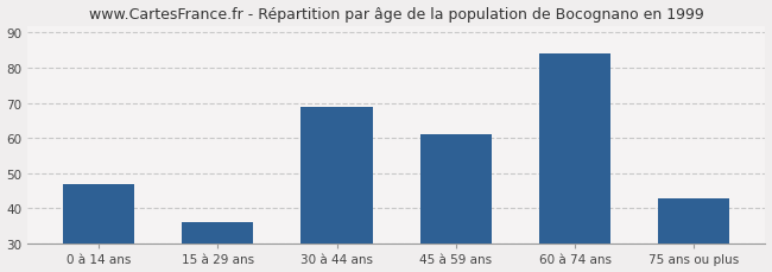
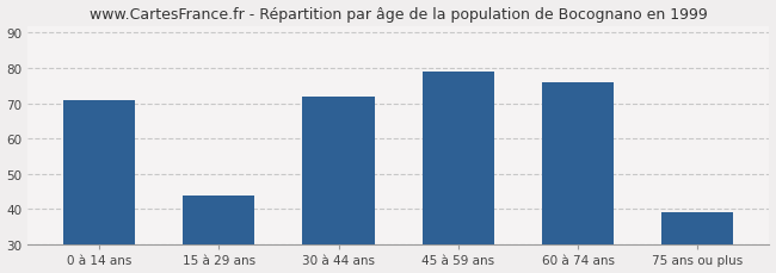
0 à 14 ans: 47 -> 71
15 à 29 ans: 36 -> 44
30 à 44 ans: 69 -> 72
45 à 59 ans: 61 -> 79
60 à 74 ans: 84 -> 76
75 ans ou plus: 43 -> 39
